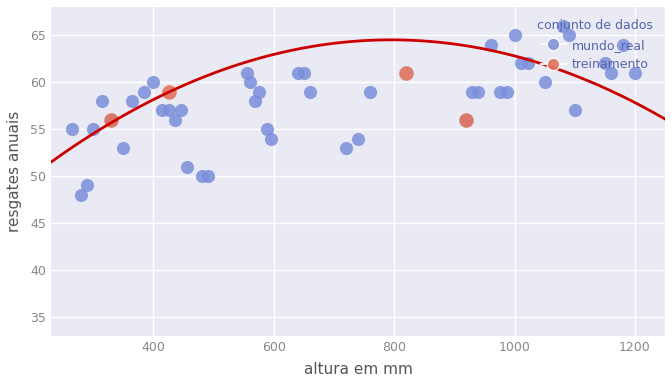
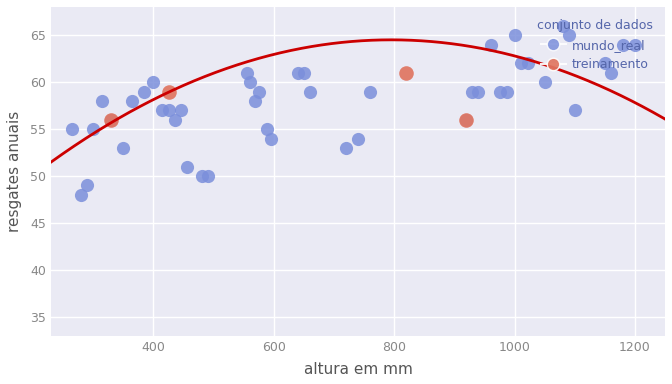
mundo_real/1200: 61 -> 64
